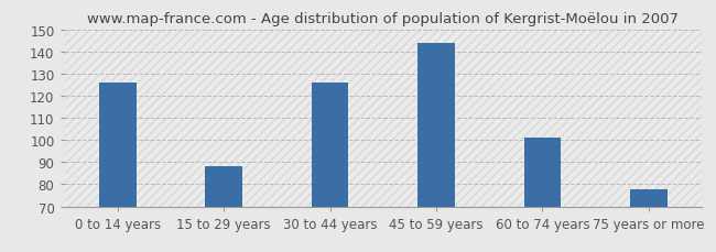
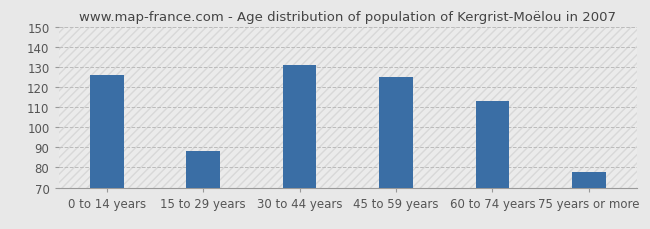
30 to 44 years: 126 -> 131
45 to 59 years: 144 -> 125
60 to 74 years: 101 -> 113
